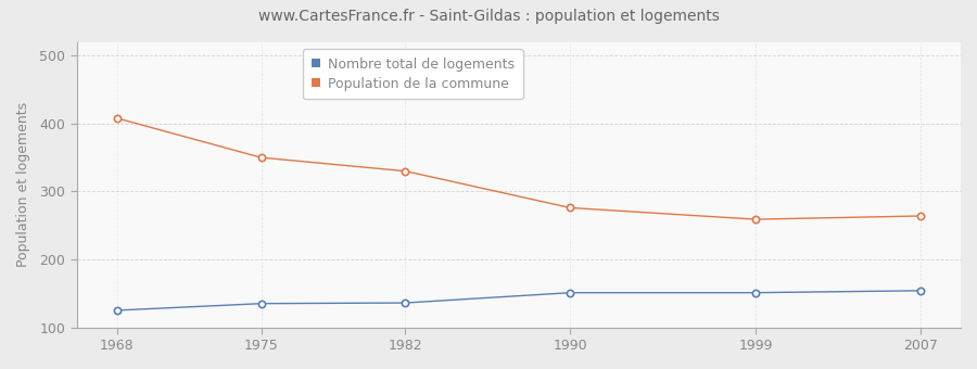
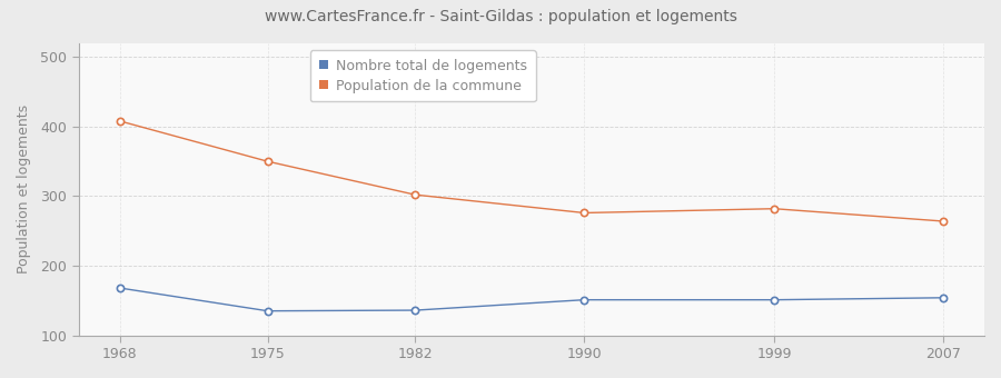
Nombre total de logements/1968: 125 -> 168
Population de la commune/1982: 330 -> 302
Population de la commune/1999: 259 -> 282
